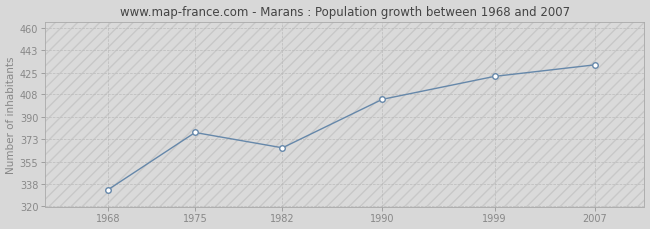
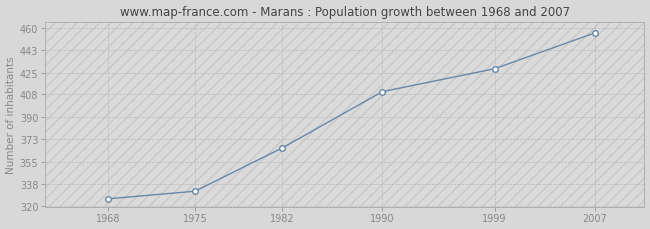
1968: 333 -> 326
1975: 378 -> 332
1990: 404 -> 410
1999: 422 -> 428
2007: 431 -> 456
